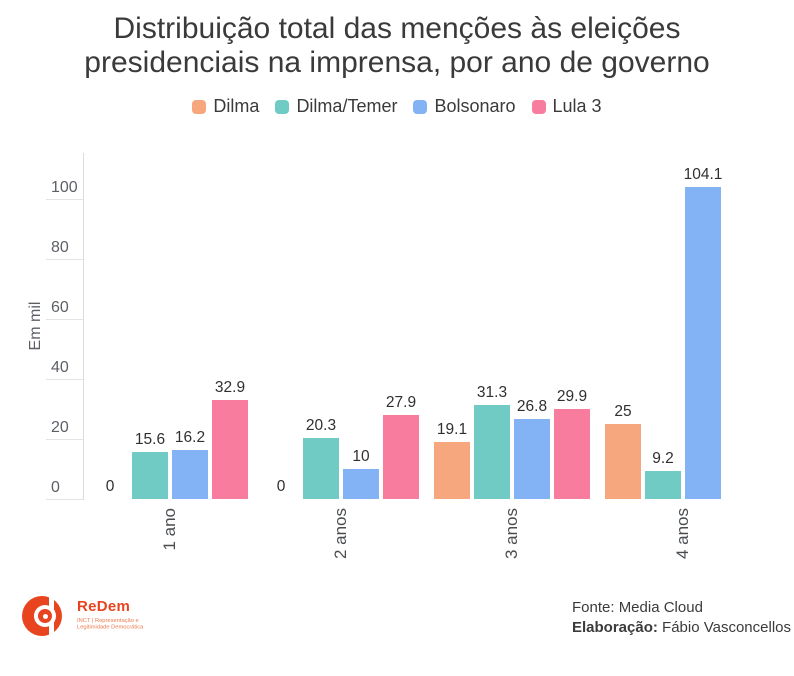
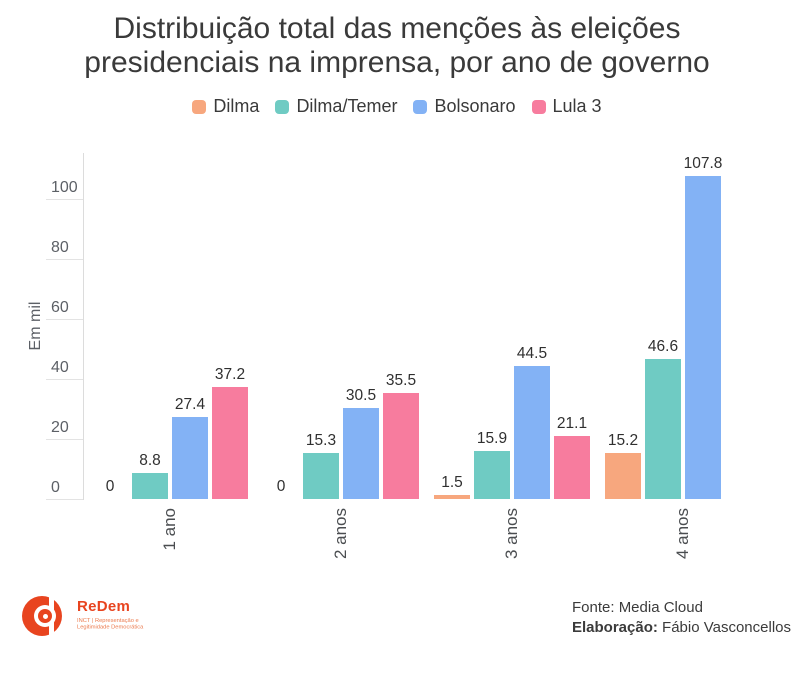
Dilma/Temer/1 ano: 15.6 -> 8.8
Bolsonaro/1 ano: 16.2 -> 27.4
Lula 3/1 ano: 32.9 -> 37.2
Dilma/Temer/2 anos: 20.3 -> 15.3
Bolsonaro/2 anos: 10 -> 30.5
Lula 3/2 anos: 27.9 -> 35.5
Dilma/3 anos: 19.1 -> 1.5
Dilma/Temer/3 anos: 31.3 -> 15.9
Bolsonaro/3 anos: 26.8 -> 44.5
Lula 3/3 anos: 29.9 -> 21.1
Dilma/4 anos: 25 -> 15.2
Dilma/Temer/4 anos: 9.2 -> 46.6
Bolsonaro/4 anos: 104.1 -> 107.8
